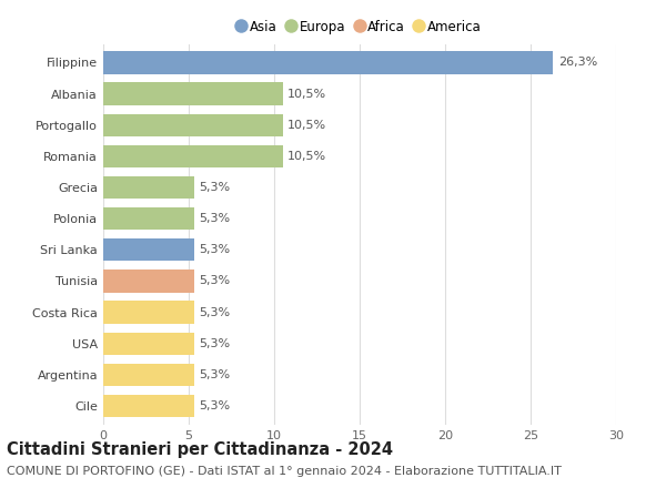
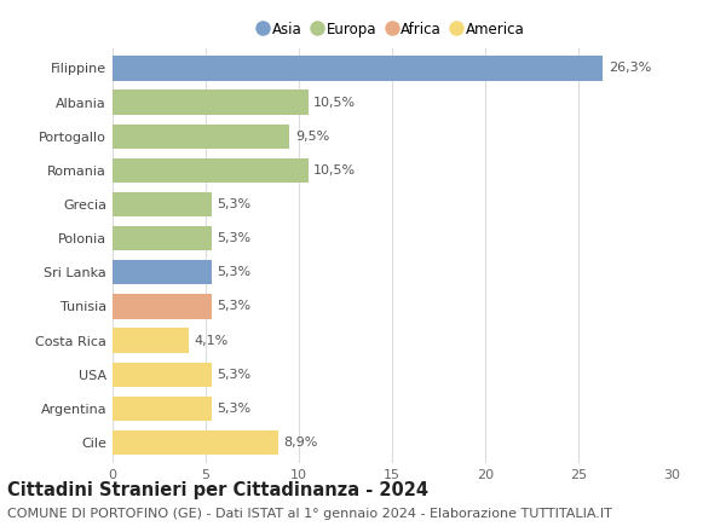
Portogallo: 10,5% -> 9,5%
Costa Rica: 5,3% -> 4,1%
Cile: 5,3% -> 8,9%
